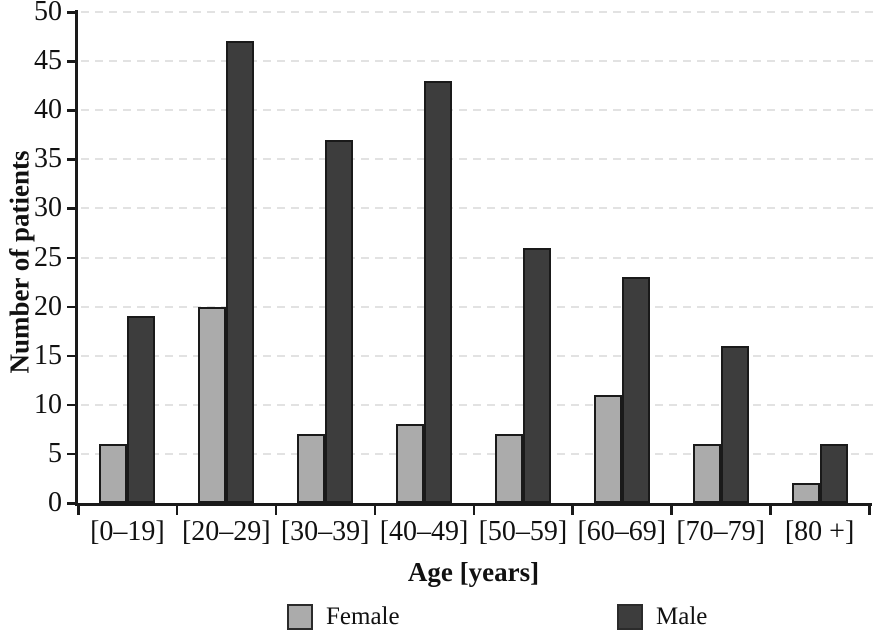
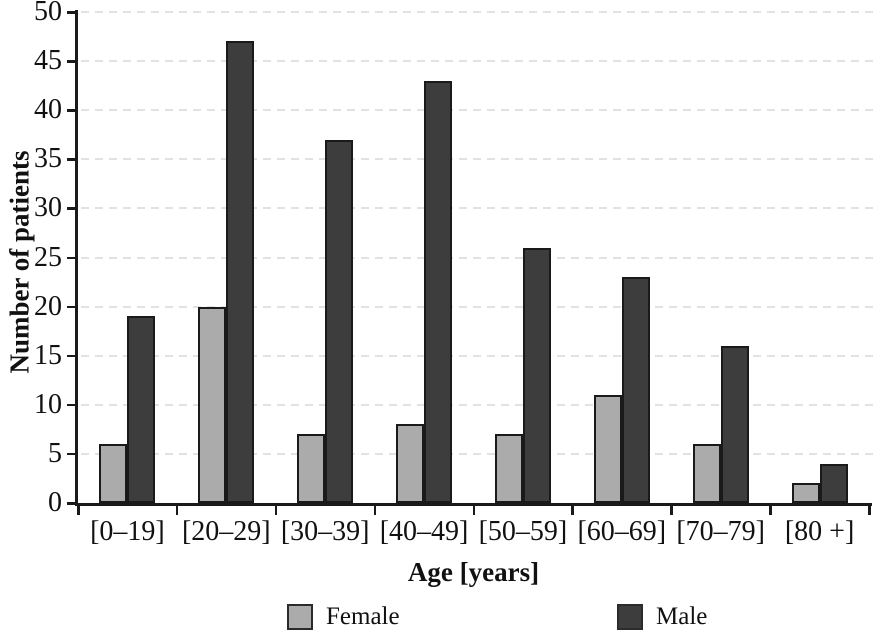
Male/[80 +]: 6 -> 4
